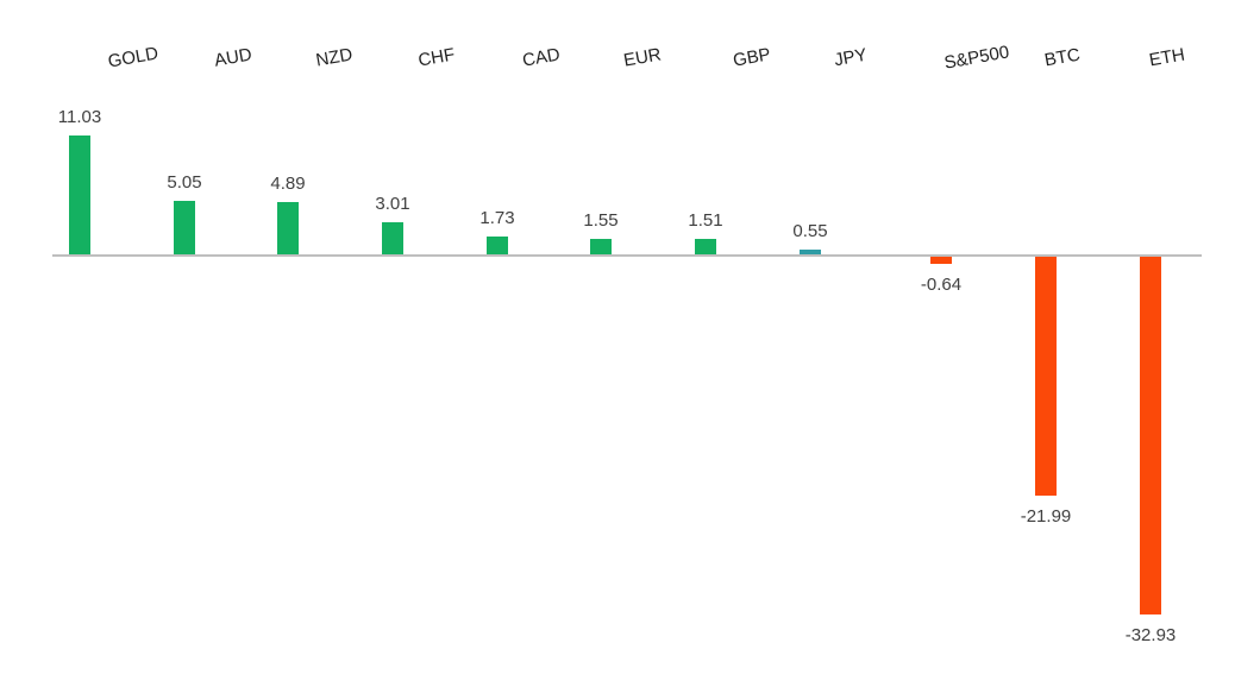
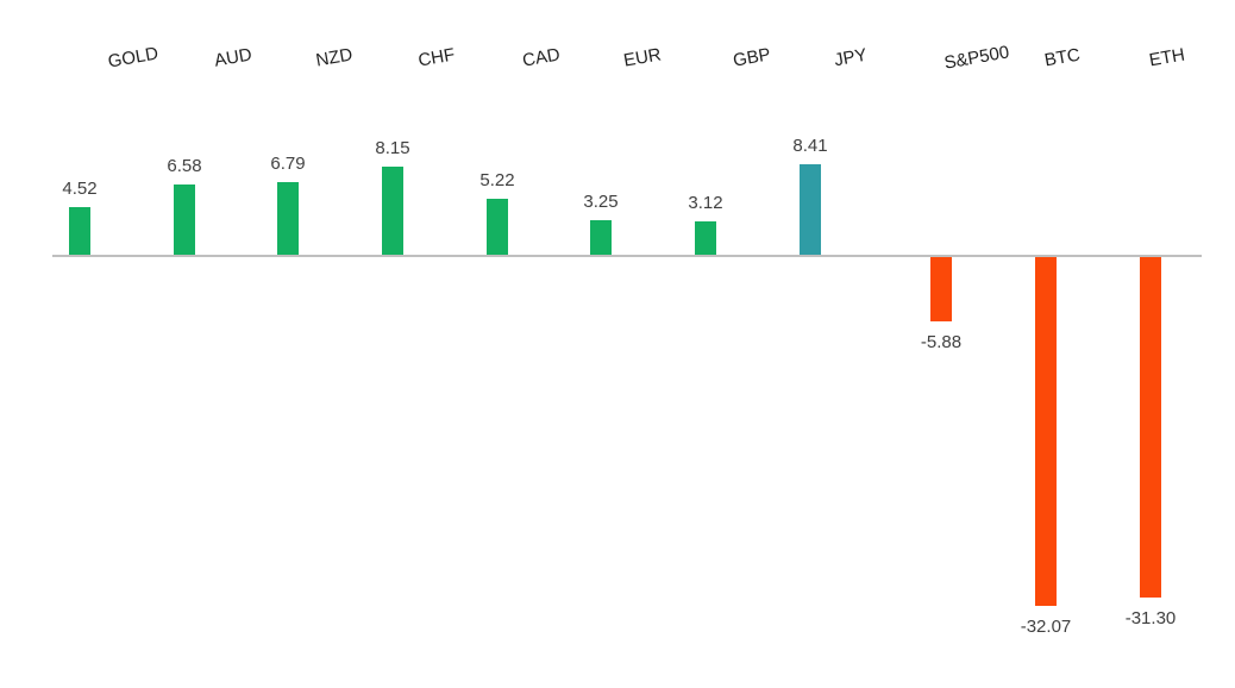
GOLD: 11.03 -> 4.52
AUD: 5.05 -> 6.58
NZD: 4.89 -> 6.79
CHF: 3.01 -> 8.15
CAD: 1.73 -> 5.22
EUR: 1.55 -> 3.25
GBP: 1.51 -> 3.12
JPY: 0.55 -> 8.41
S&P500: -0.64 -> -5.88
BTC: -21.99 -> -32.07
ETH: -32.93 -> -31.30
